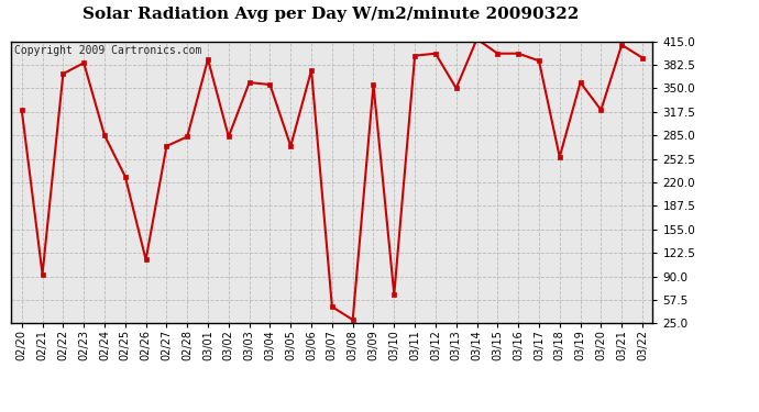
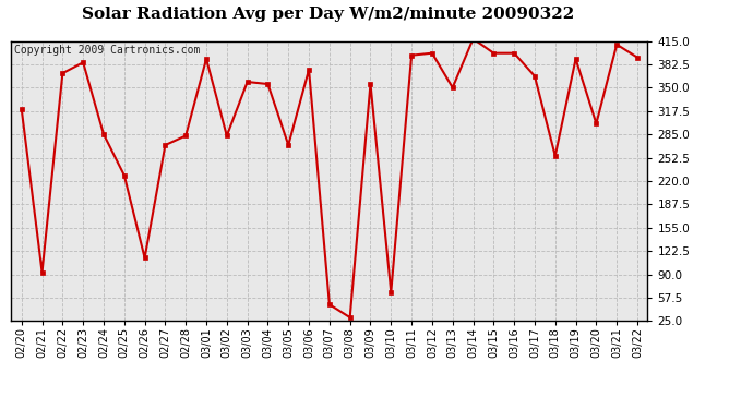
03/17: 388 -> 366
03/19: 358 -> 390
03/20: 320 -> 300
